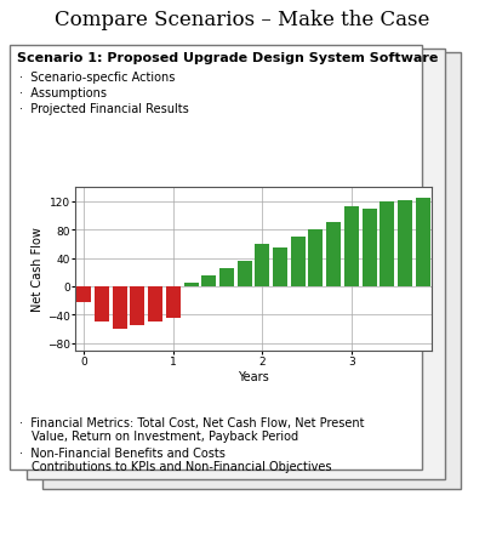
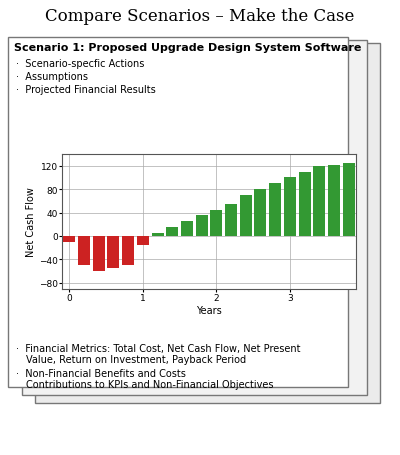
0: -22 -> -10
1: -44 -> -15
2: 60 -> 45
3: 112 -> 100
